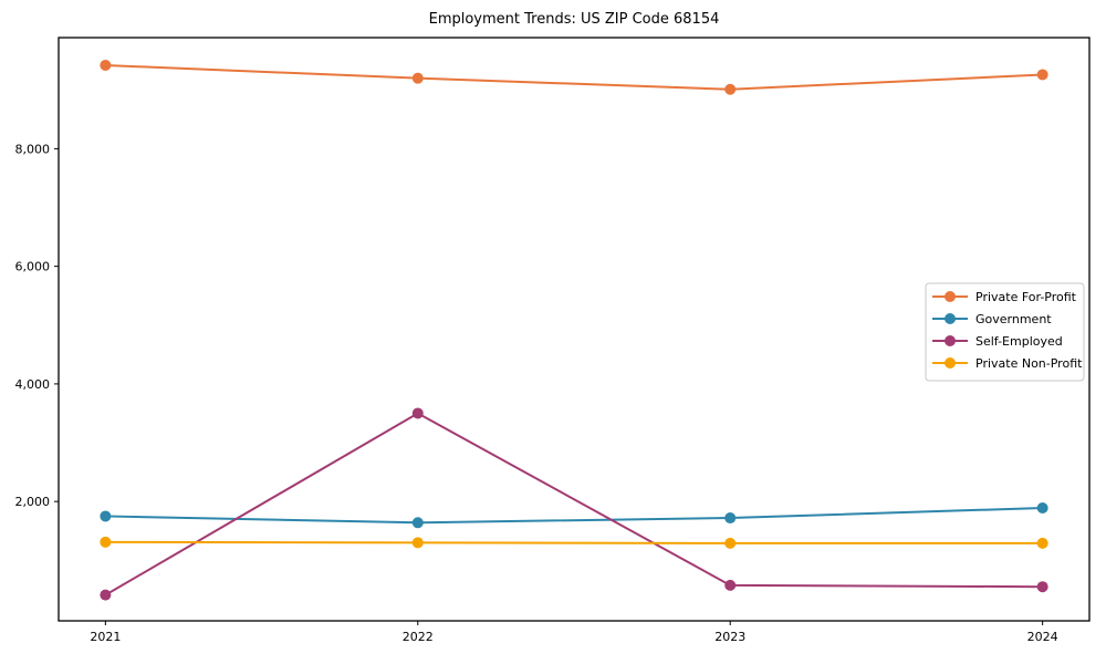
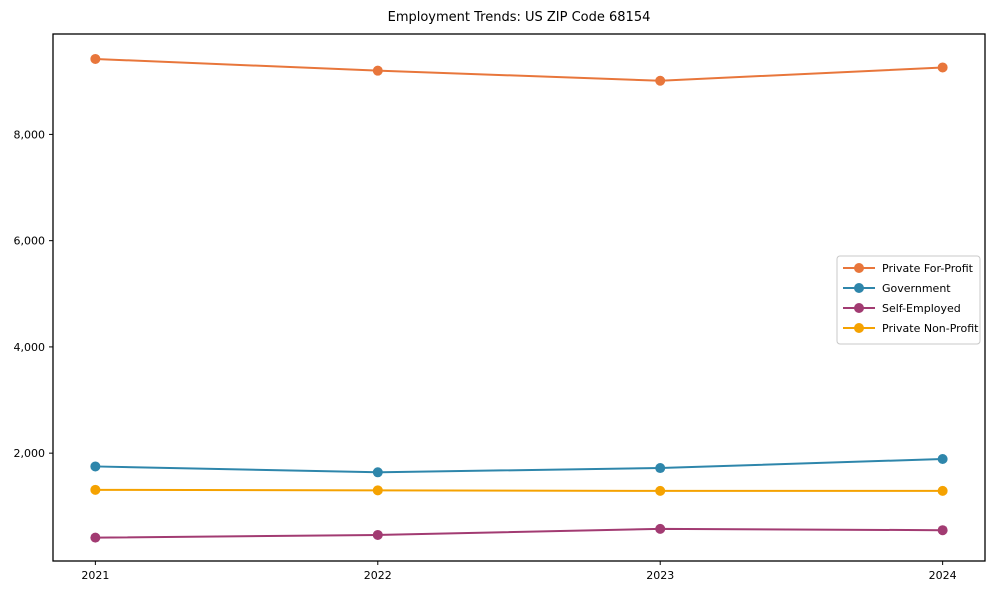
Self-Employed/2022: 3500 -> 500
